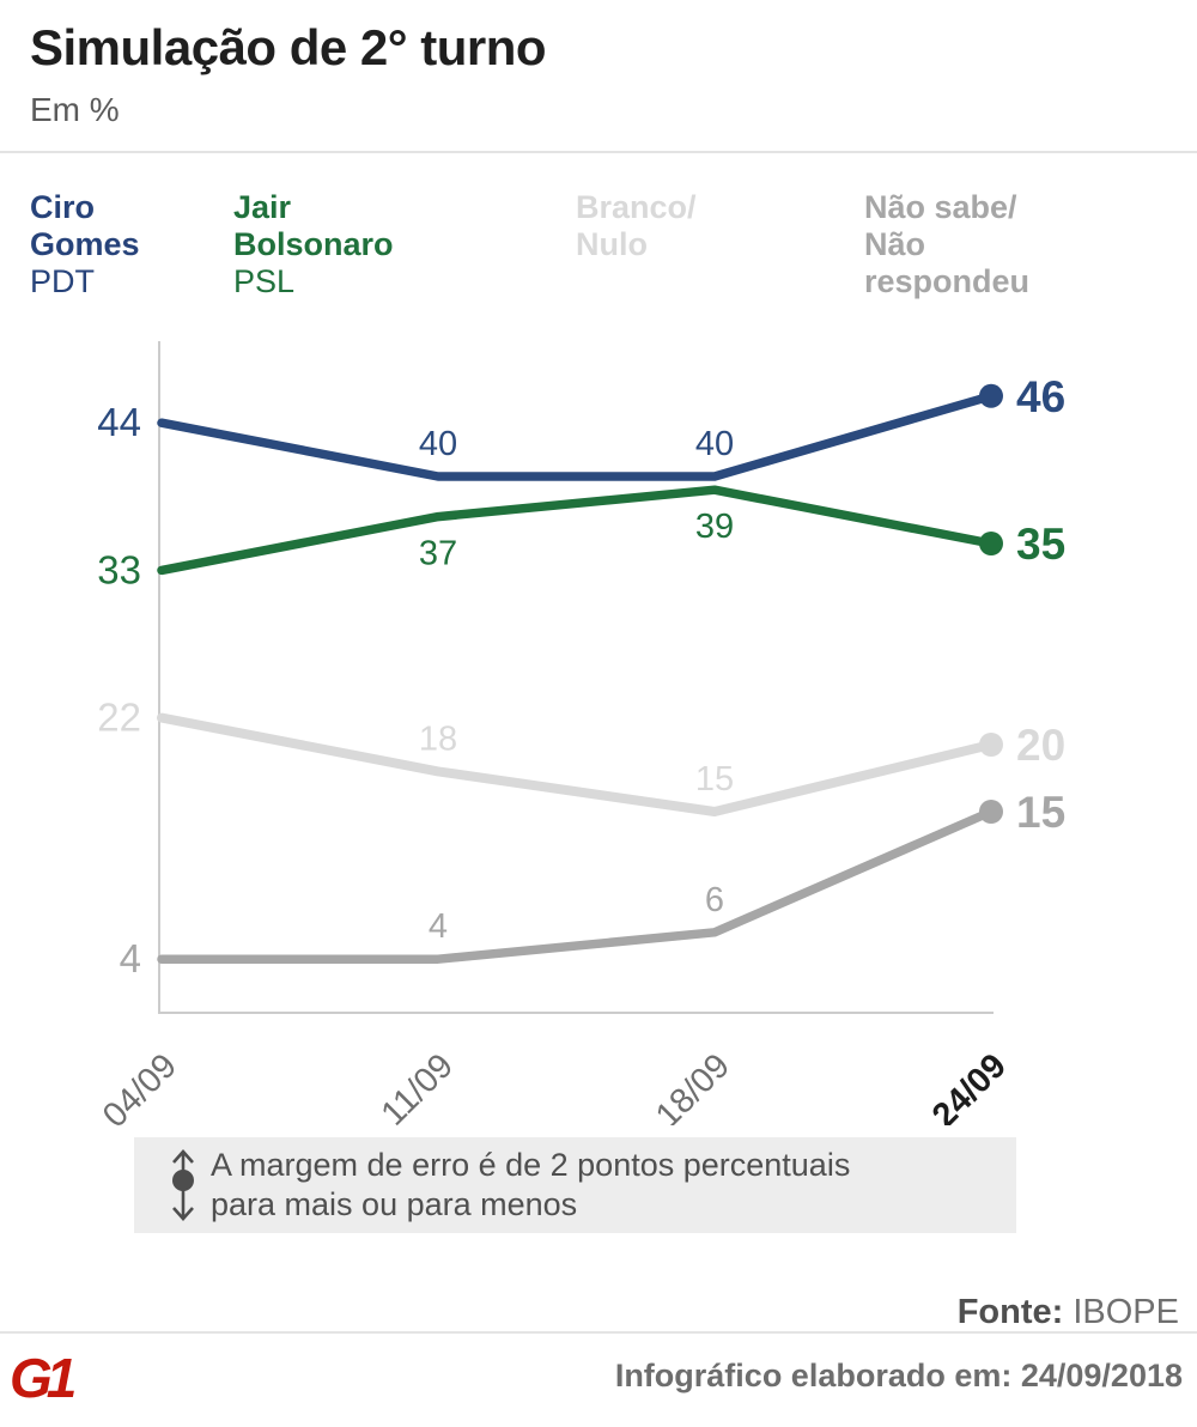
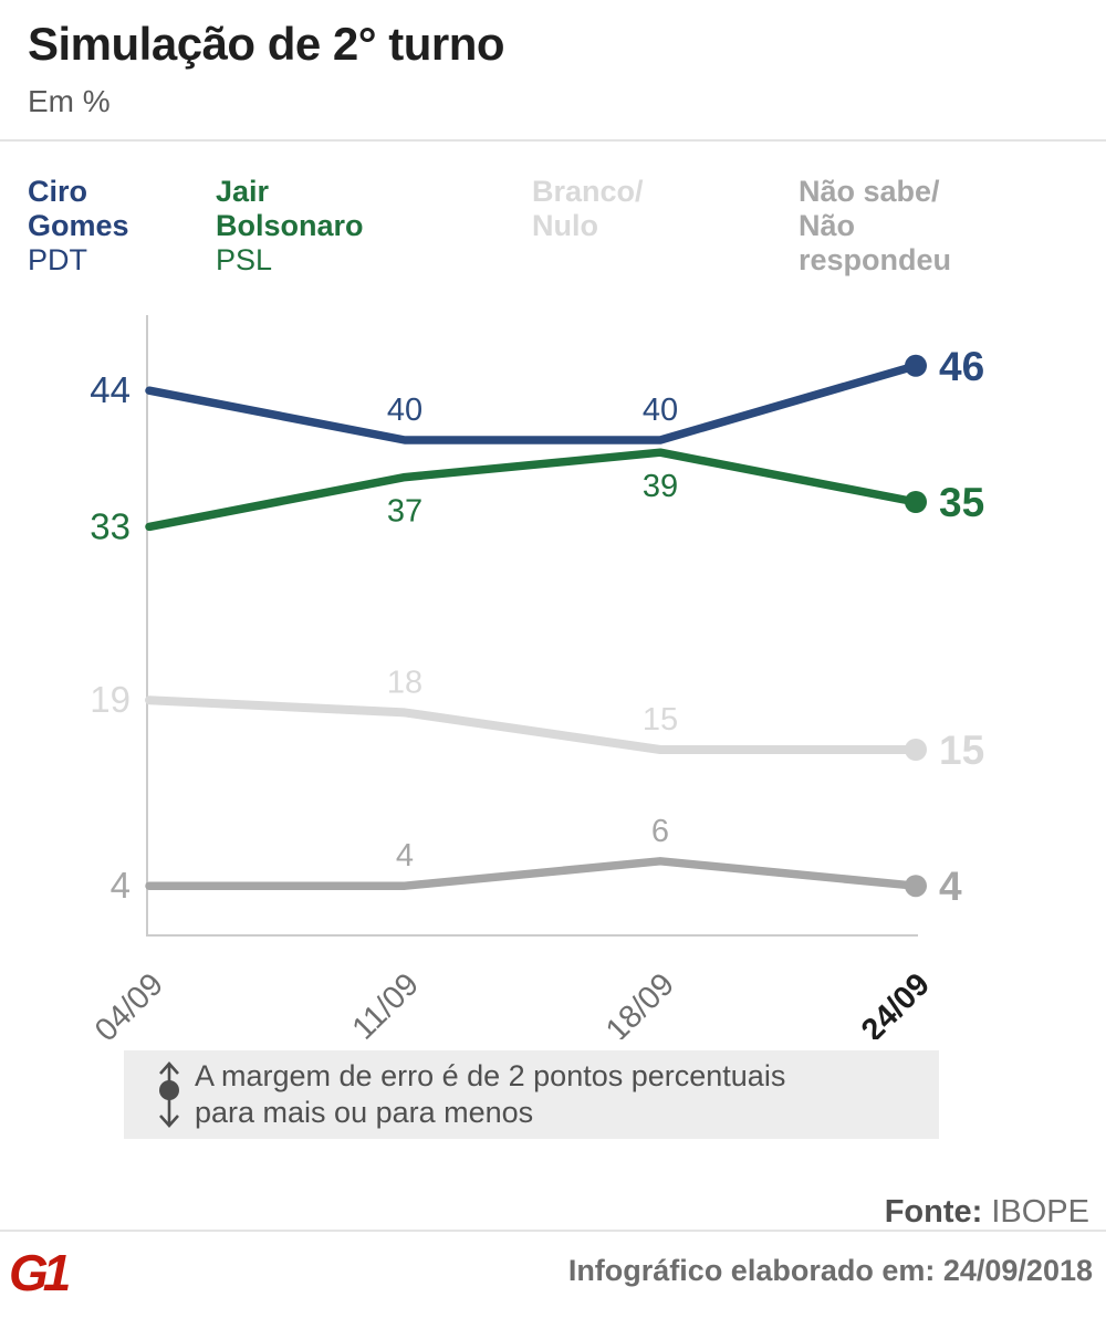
Branco/Nulo/04/09: 22 -> 19
Branco/Nulo/24/09: 20 -> 15
Não sabe/Não respondeu/24/09: 15 -> 4
